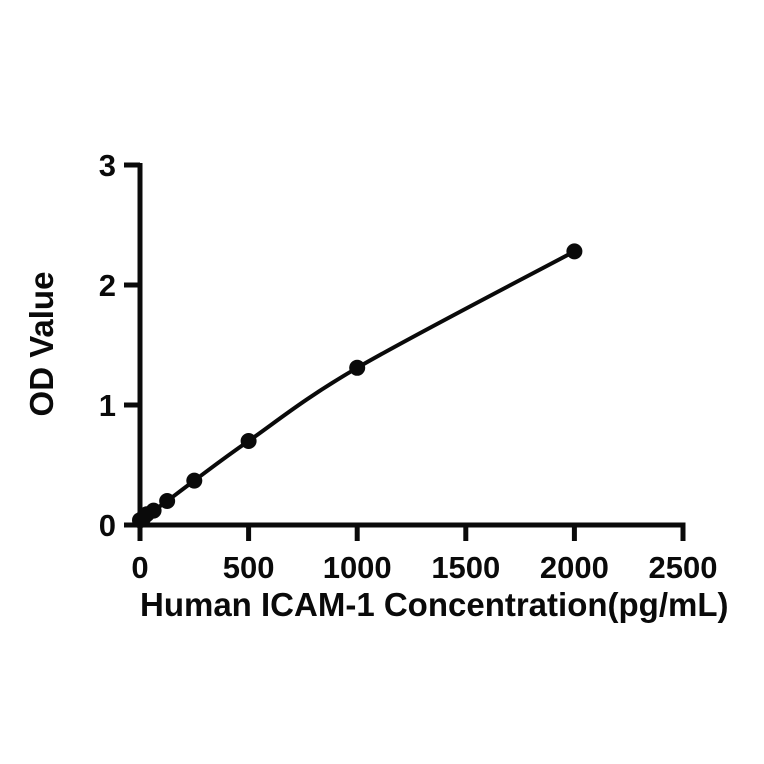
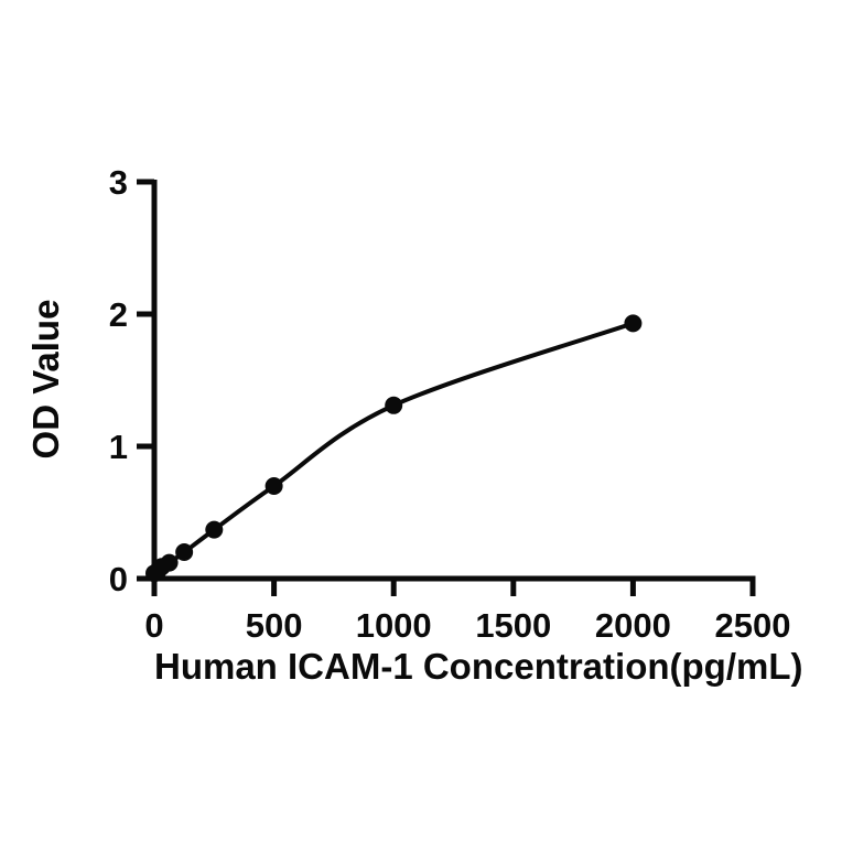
2000: 2.28 -> 1.93
